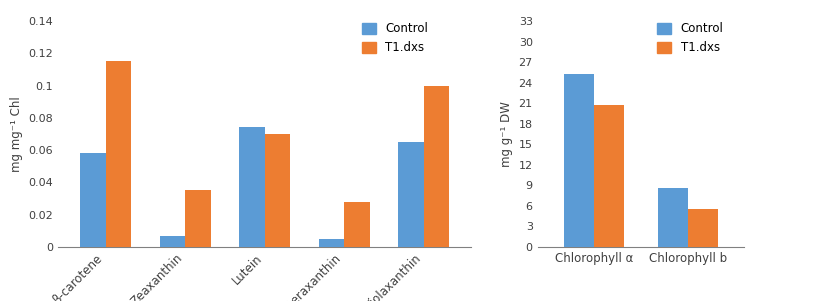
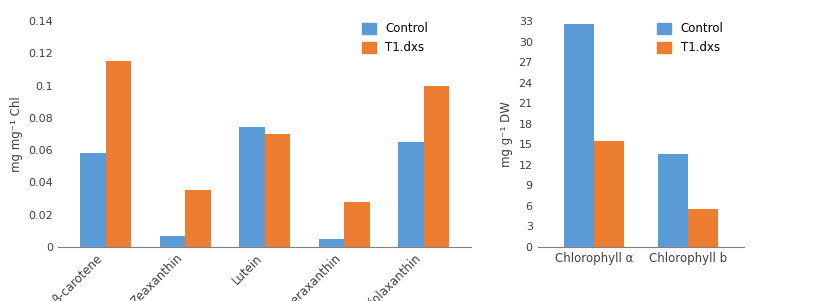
Control/Chlorophyll α: 25.2 -> 32.5
T1.dxs/Chlorophyll α: 20.8 -> 15.5
Control/Chlorophyll b: 8.6 -> 13.5
